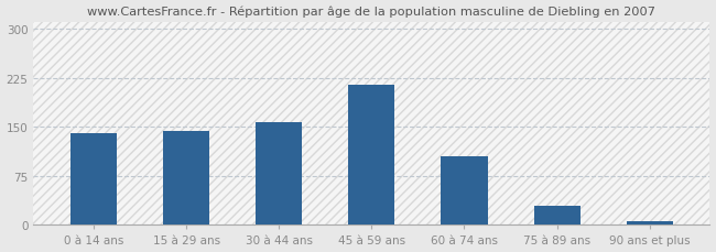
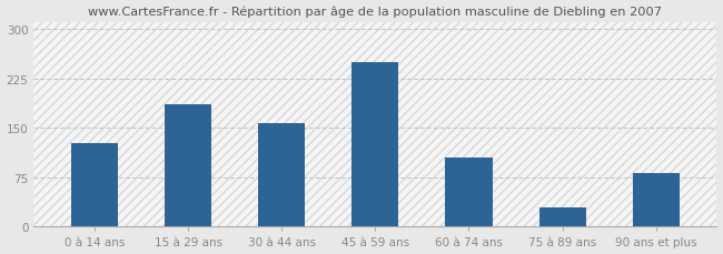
0 à 14 ans: 140 -> 126
15 à 29 ans: 144 -> 186
45 à 59 ans: 215 -> 250
90 ans et plus: 5 -> 82
